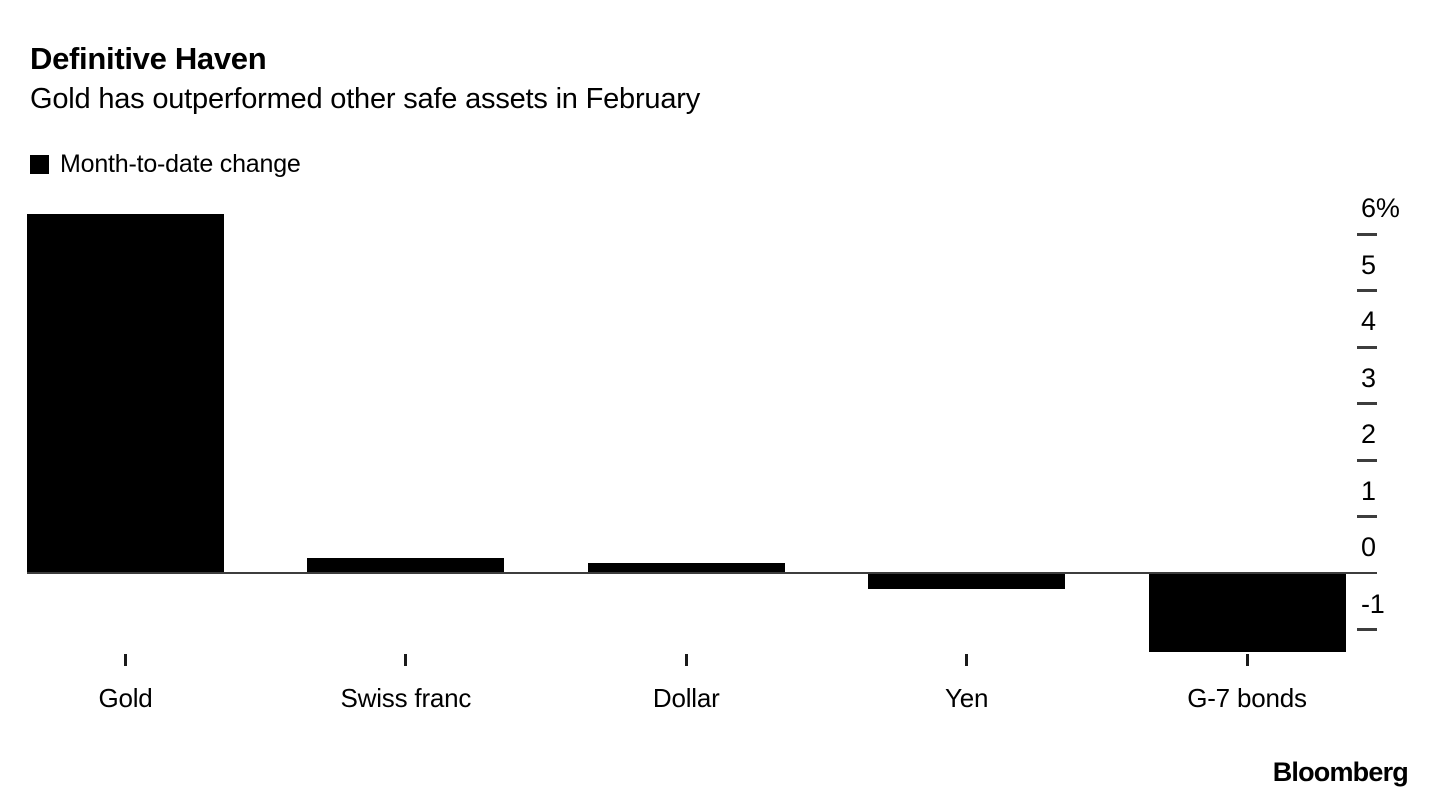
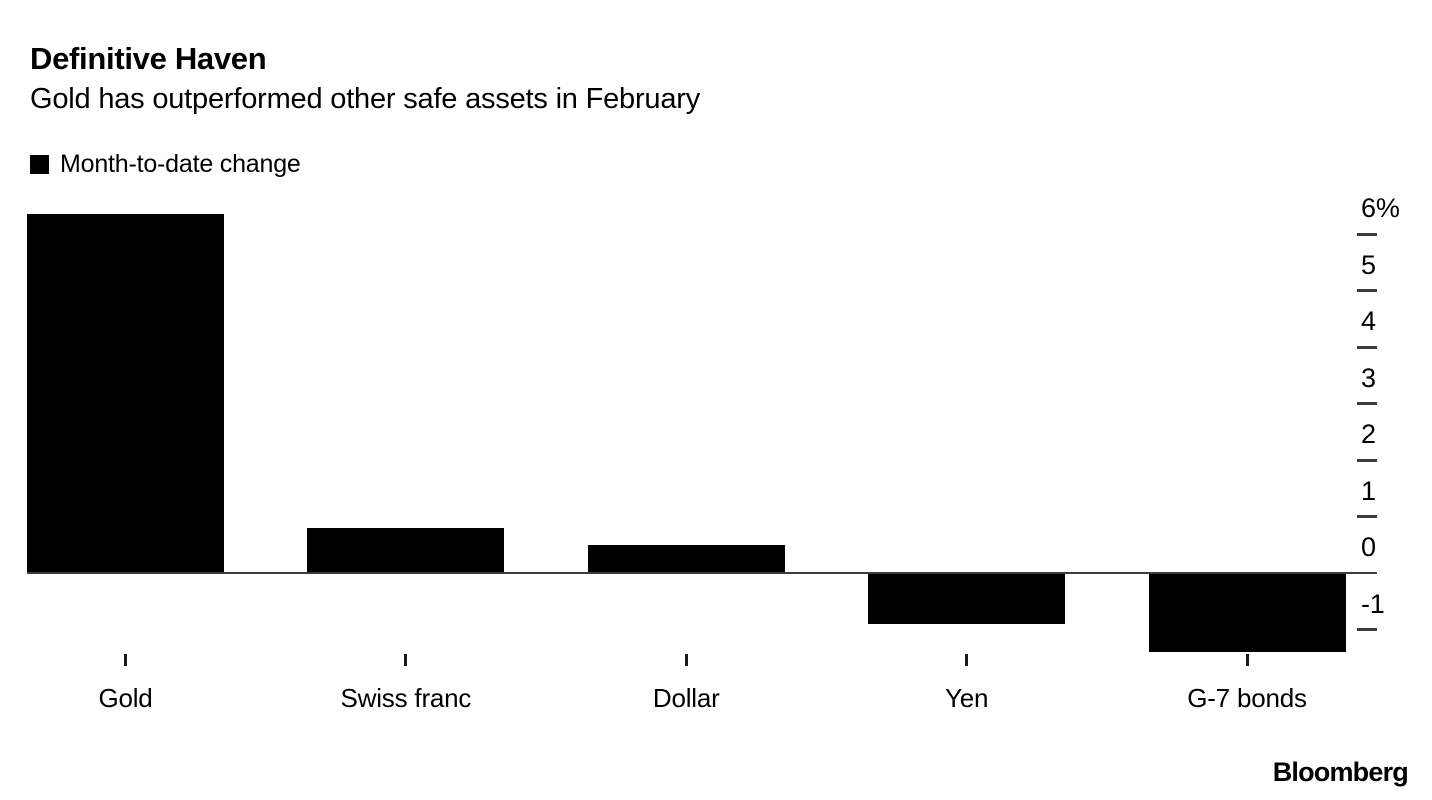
Swiss franc: 0.3% -> 0.8%
Dollar: 0.2% -> 0.5%
Yen: -0.3% -> -0.9%
